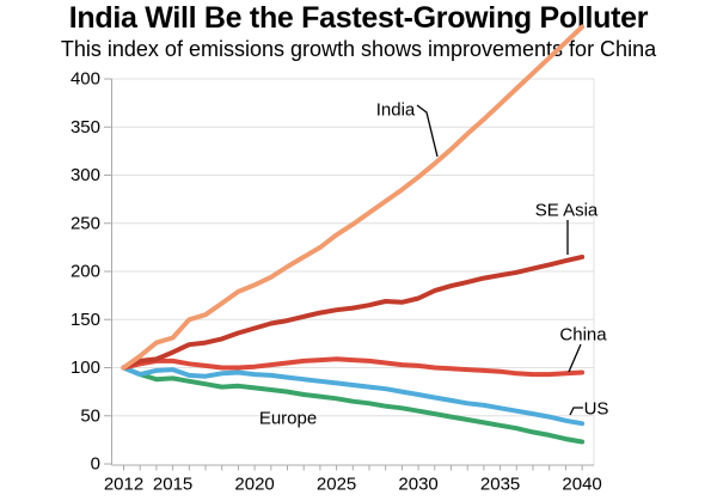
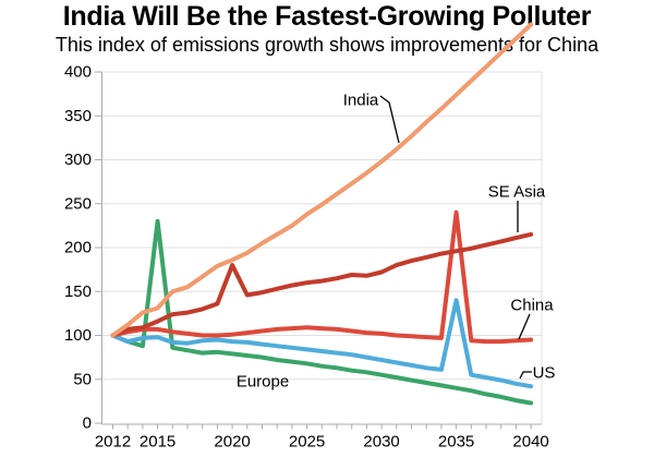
Europe/2015: 90 -> 230
SE Asia/2020: 140 -> 180
China/2035: 100 -> 240
US/2035: 60 -> 140
